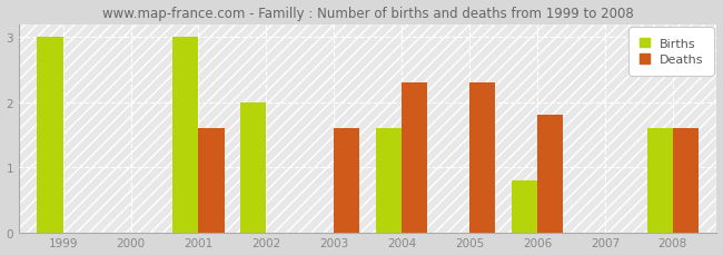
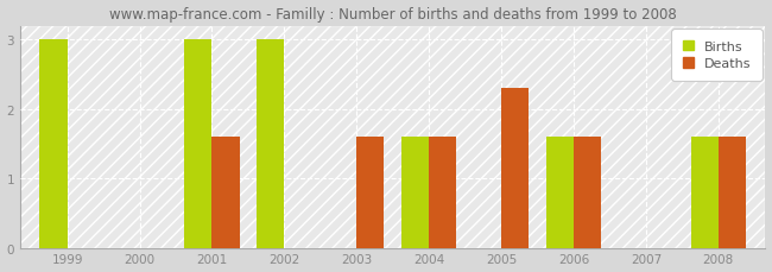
Births/2002: 2.0 -> 3.0
Deaths/2004: 2.3 -> 1.6
Births/2006: 0.8 -> 1.6
Deaths/2006: 1.8 -> 1.6
